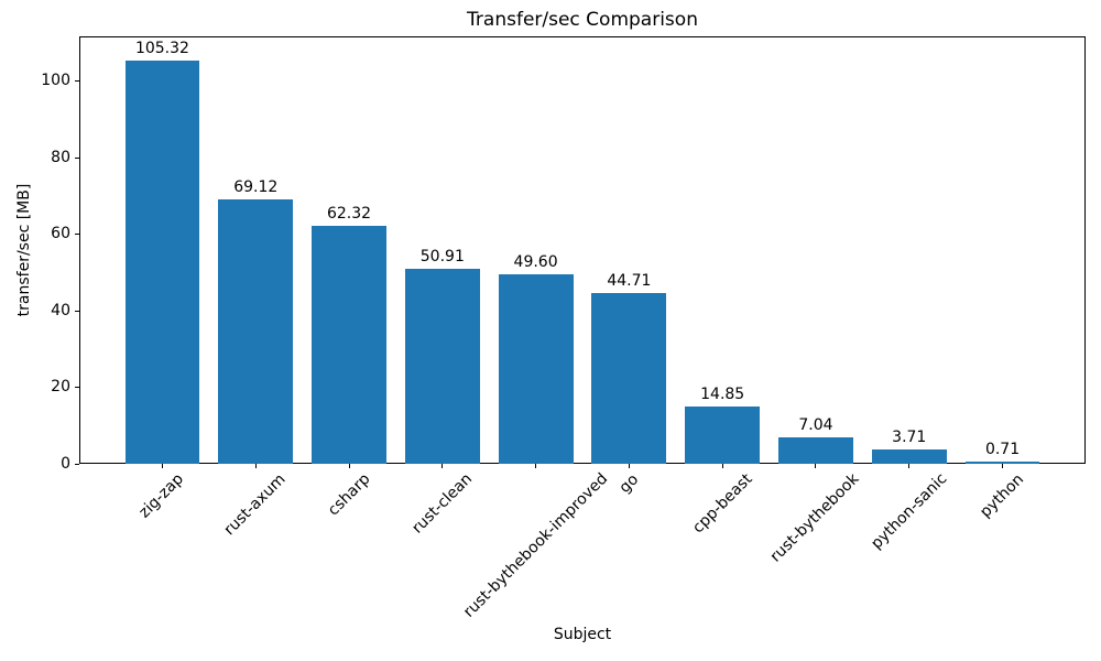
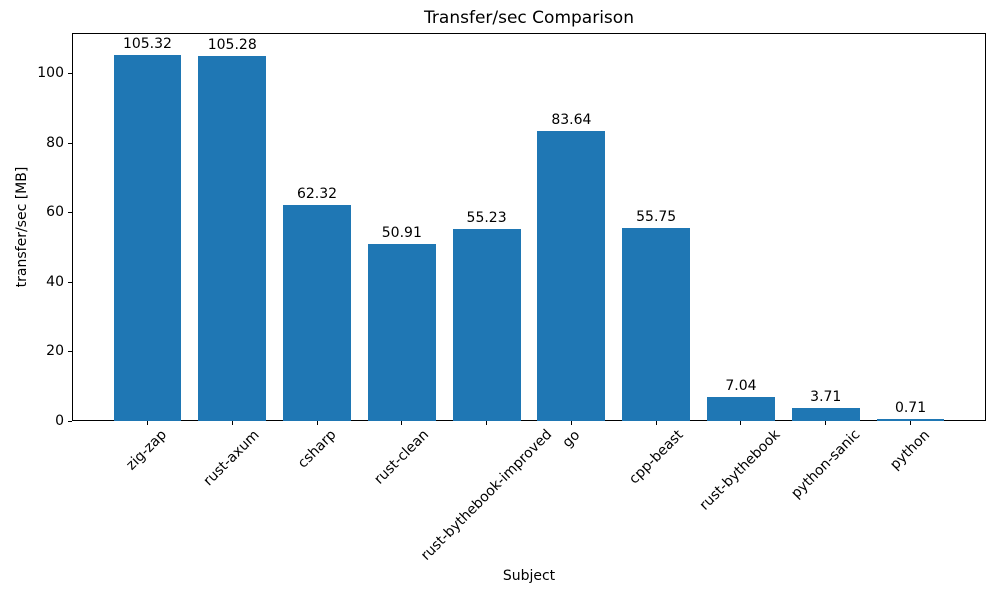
rust-axum: 69.12 -> 105.28
rust-bythebook-improved: 49.60 -> 55.23
go: 44.71 -> 83.64
cpp-beast: 14.85 -> 55.75
